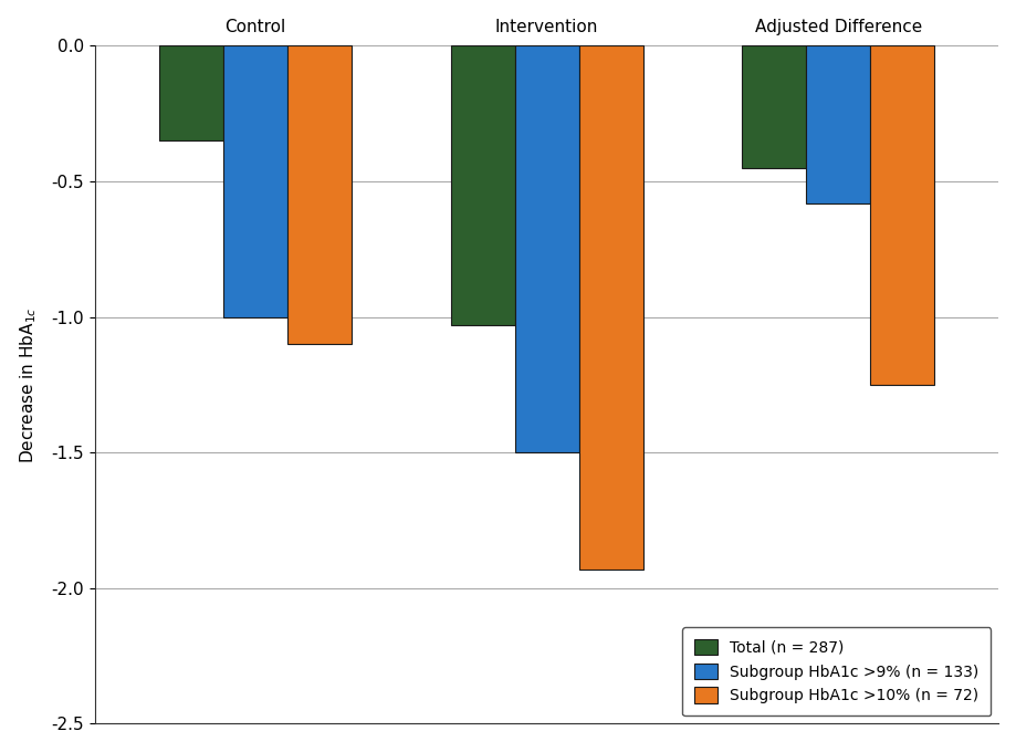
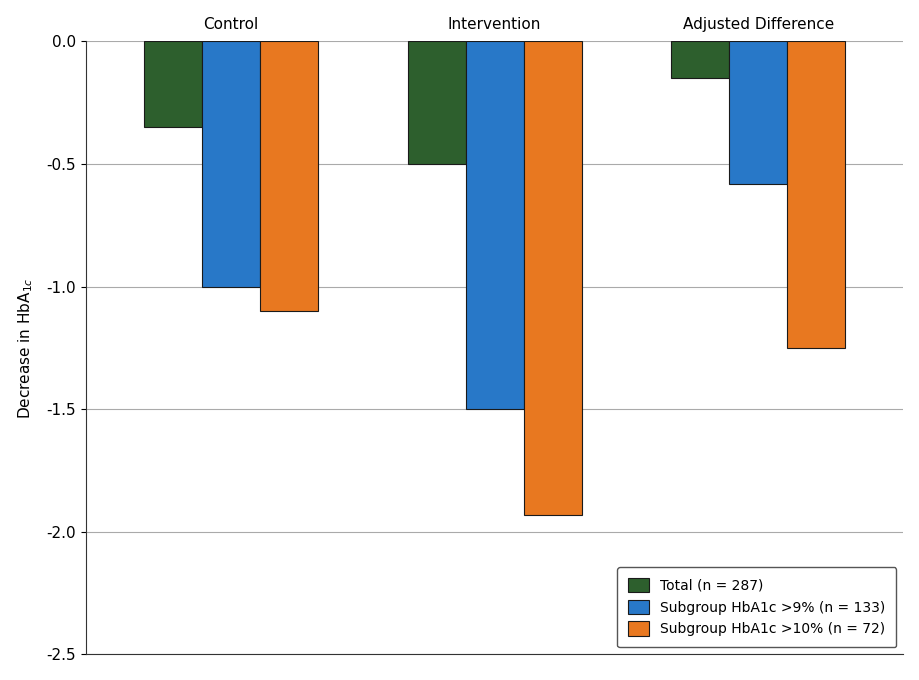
Total (n = 287)/Intervention: -1.03 -> -0.50
Total (n = 287)/Adjusted Difference: -0.45 -> -0.15
